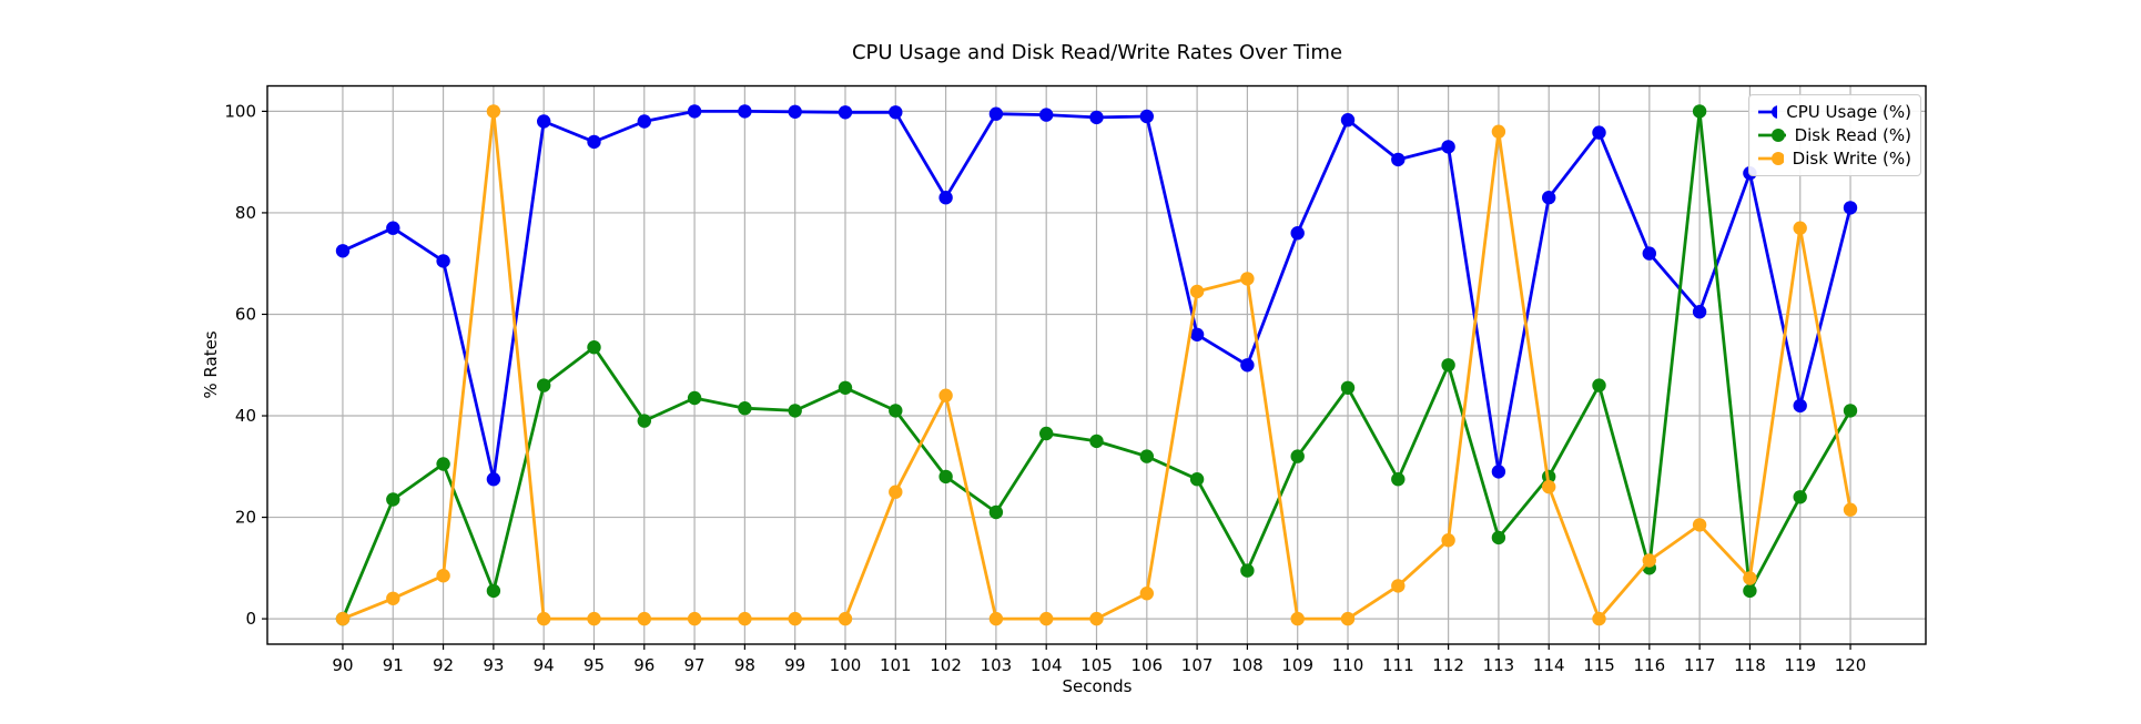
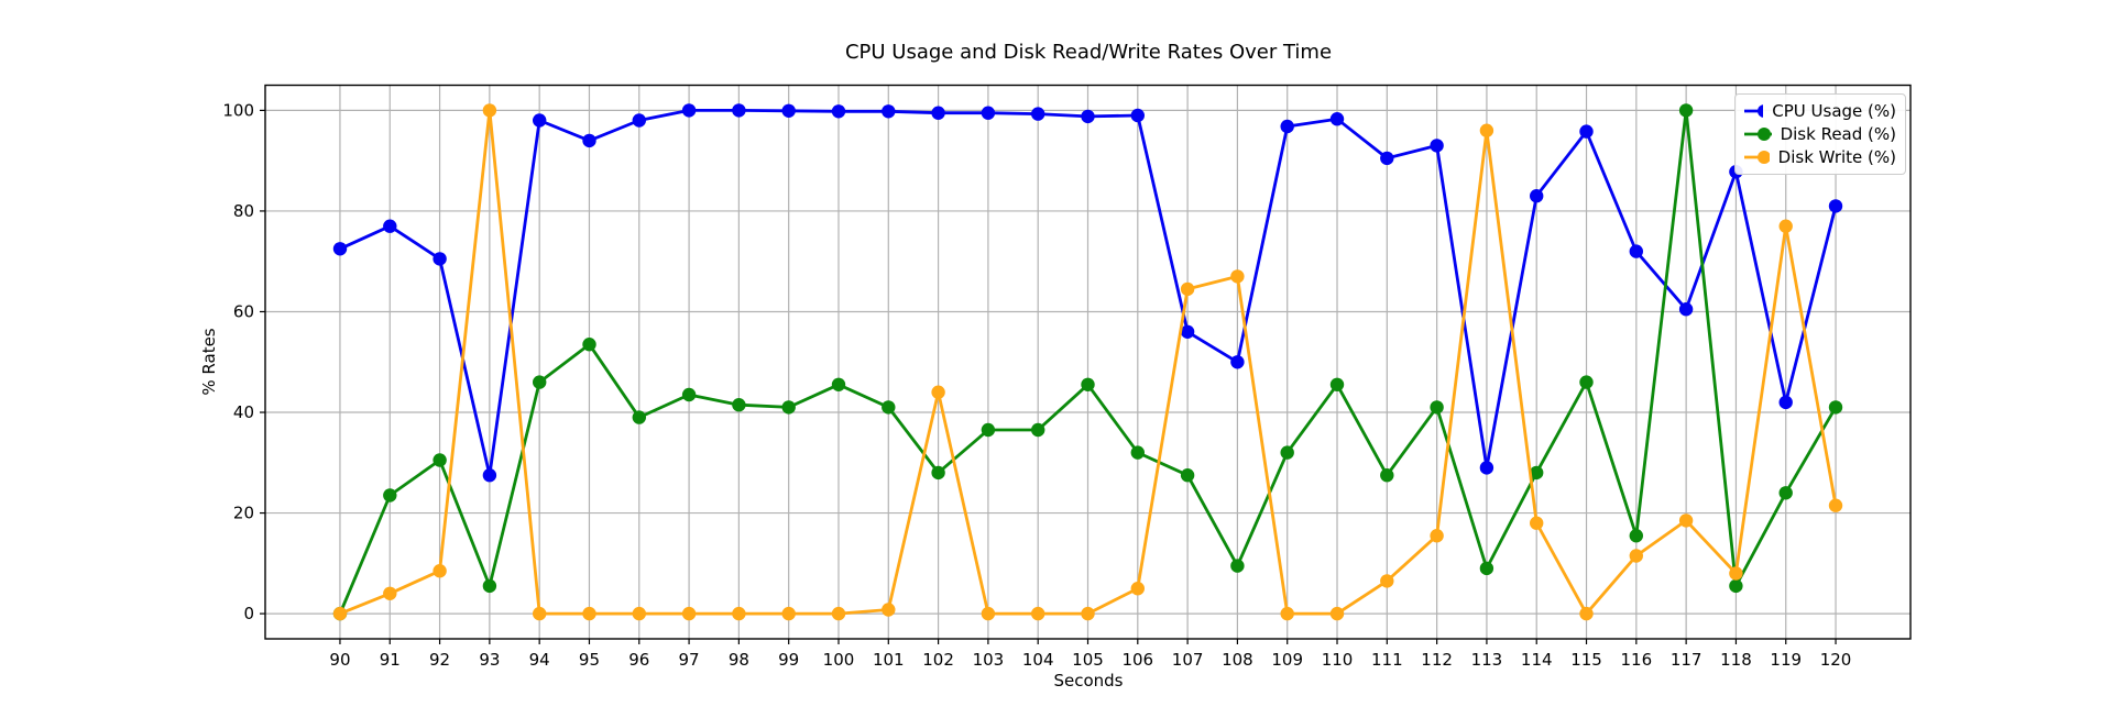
Disk Write (%)/101: 25 -> 1
CPU Usage (%)/102: 83 -> 100
Disk Read (%)/103: 21 -> 36
Disk Read (%)/105: 35 -> 46
CPU Usage (%)/109: 76 -> 97
Disk Read (%)/112: 50 -> 41
Disk Read (%)/113: 16 -> 9
Disk Write (%)/114: 26 -> 18
Disk Read (%)/116: 10 -> 16
